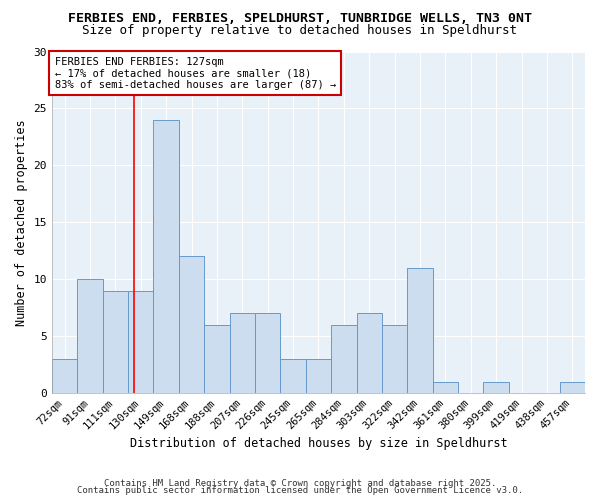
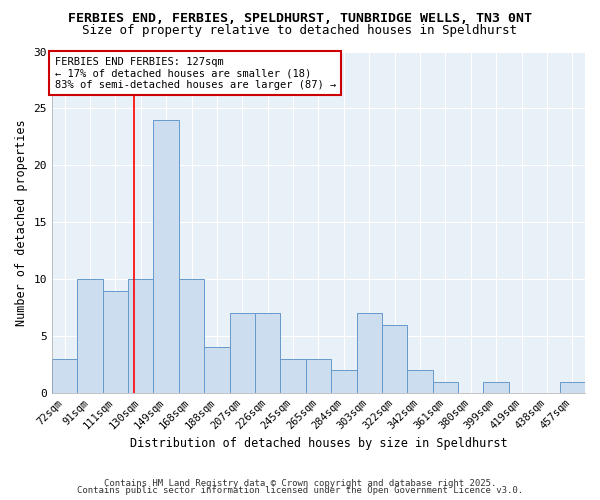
130sqm: 9 -> 10
168sqm: 12 -> 10
188sqm: 6 -> 4
284sqm: 6 -> 2
342sqm: 11 -> 2
